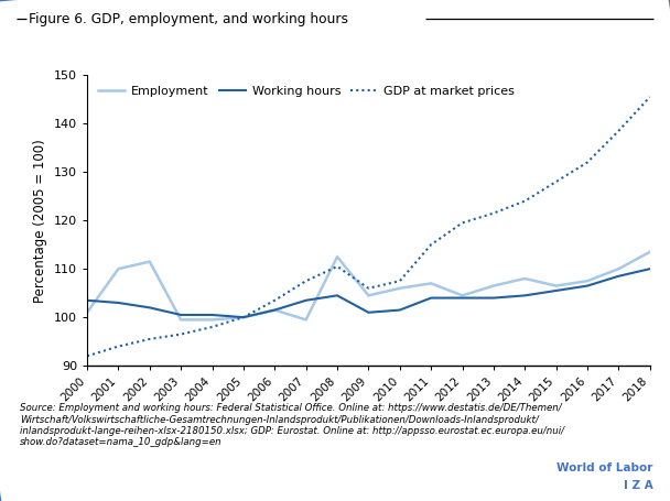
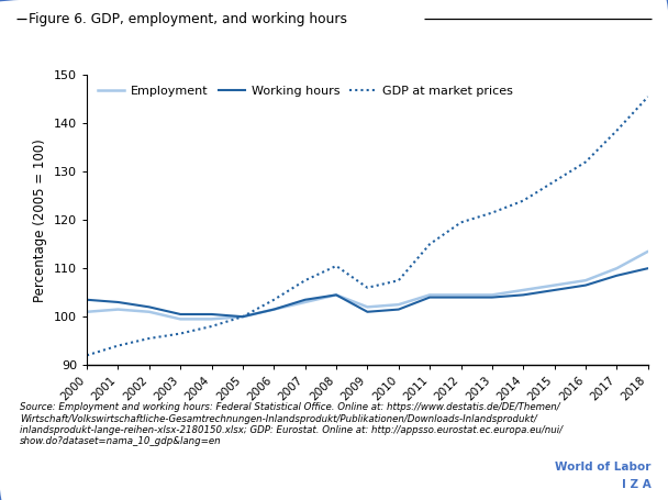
Employment/2001: 110.0 -> 101.5
Employment/2002: 111.5 -> 101.0
Employment/2007: 99.5 -> 103.0
Employment/2008: 112.5 -> 104.5
Employment/2009: 104.5 -> 102.0
Employment/2010: 106.0 -> 102.5
Employment/2011: 107.0 -> 104.5
Employment/2013: 106.5 -> 104.5
Employment/2014: 108.0 -> 105.5
